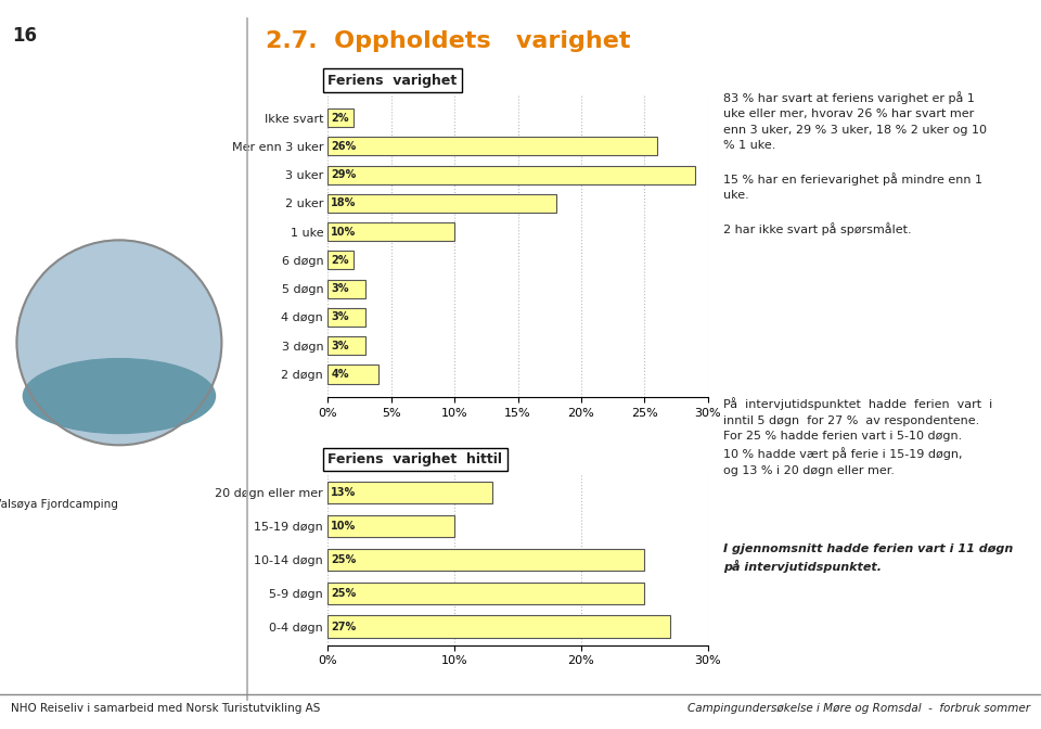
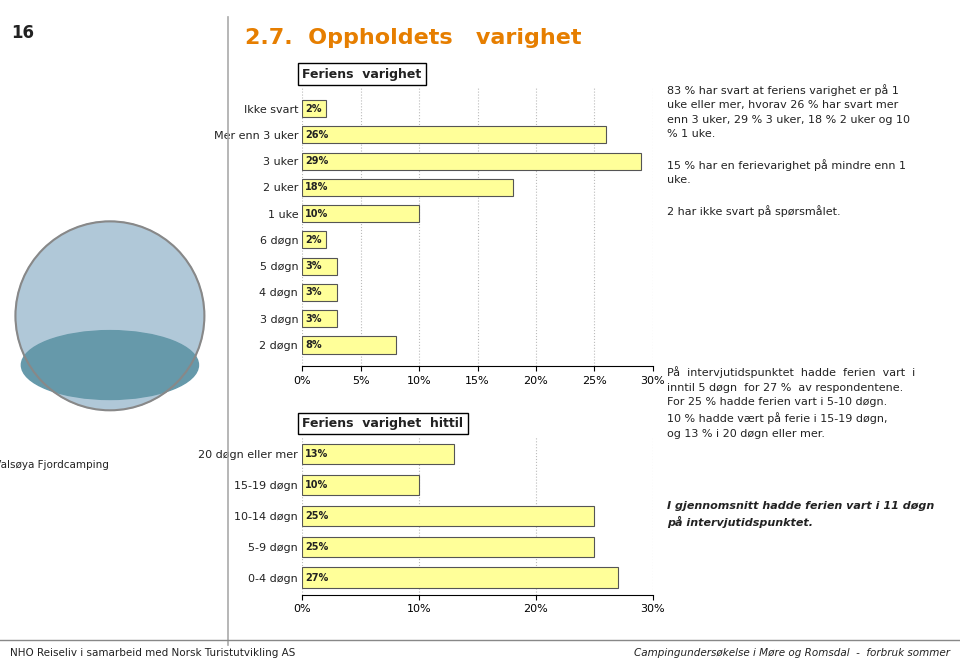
Feriens varighet/2 døgn: 4% -> 8%
